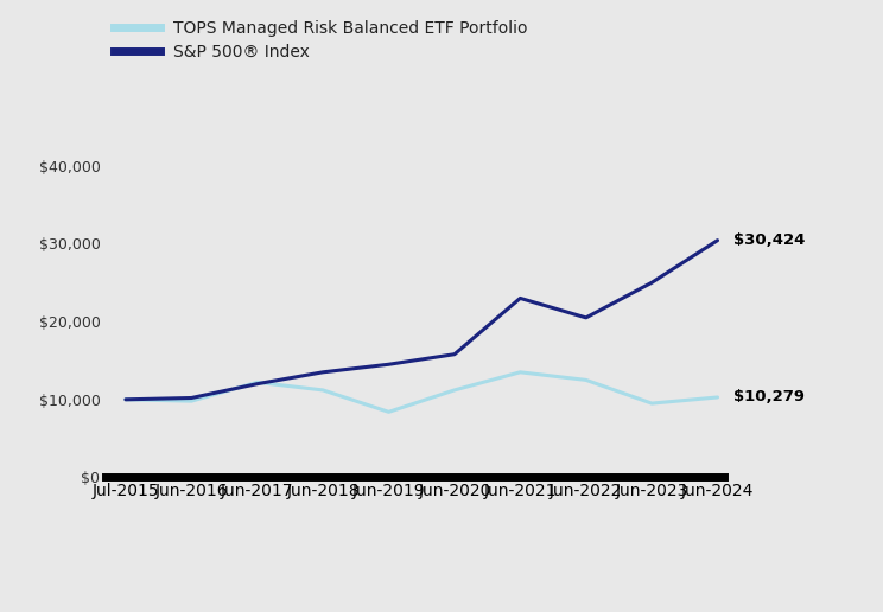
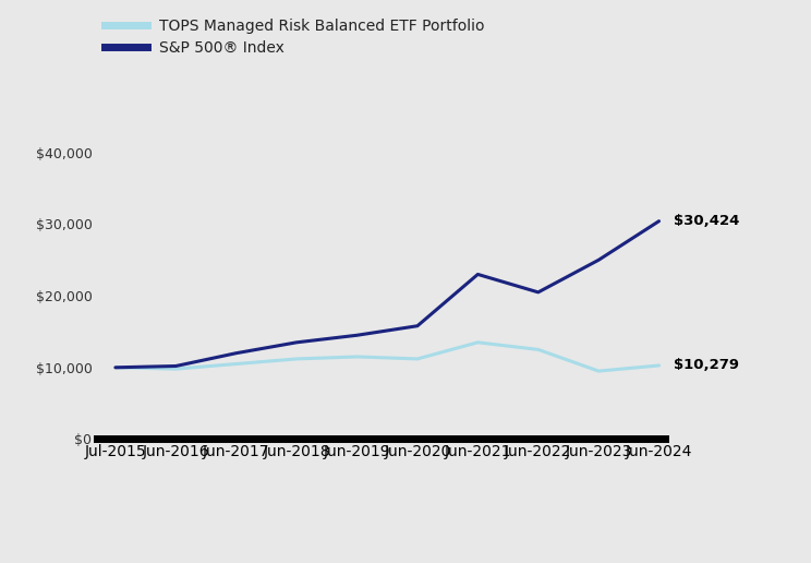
TOPS Managed Risk Balanced ETF Portfolio/Jun-2017: $12,200 -> $10,500
TOPS Managed Risk Balanced ETF Portfolio/Jun-2019: $8,400 -> $11,500
